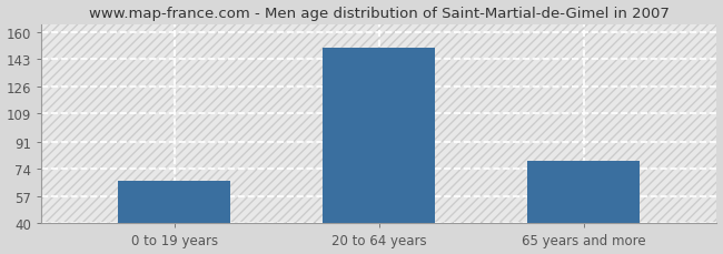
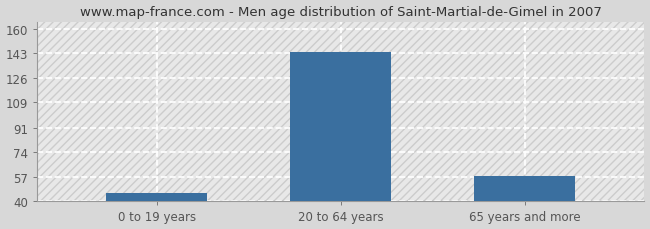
0 to 19 years: 67 -> 46
20 to 64 years: 150 -> 144
65 years and more: 79 -> 58
